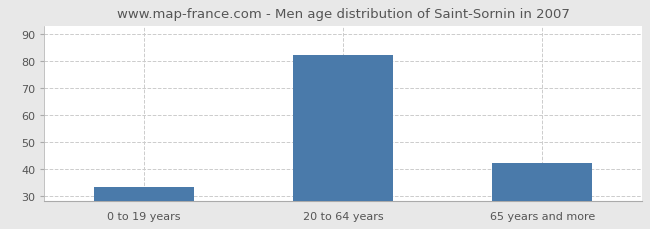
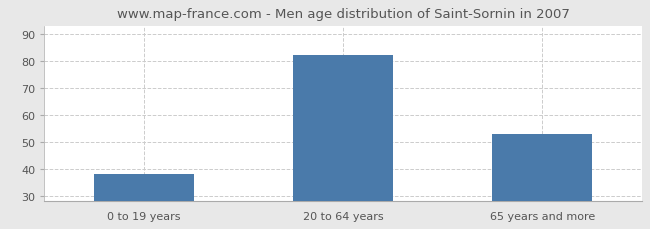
0 to 19 years: 33 -> 38
65 years and more: 42 -> 53
